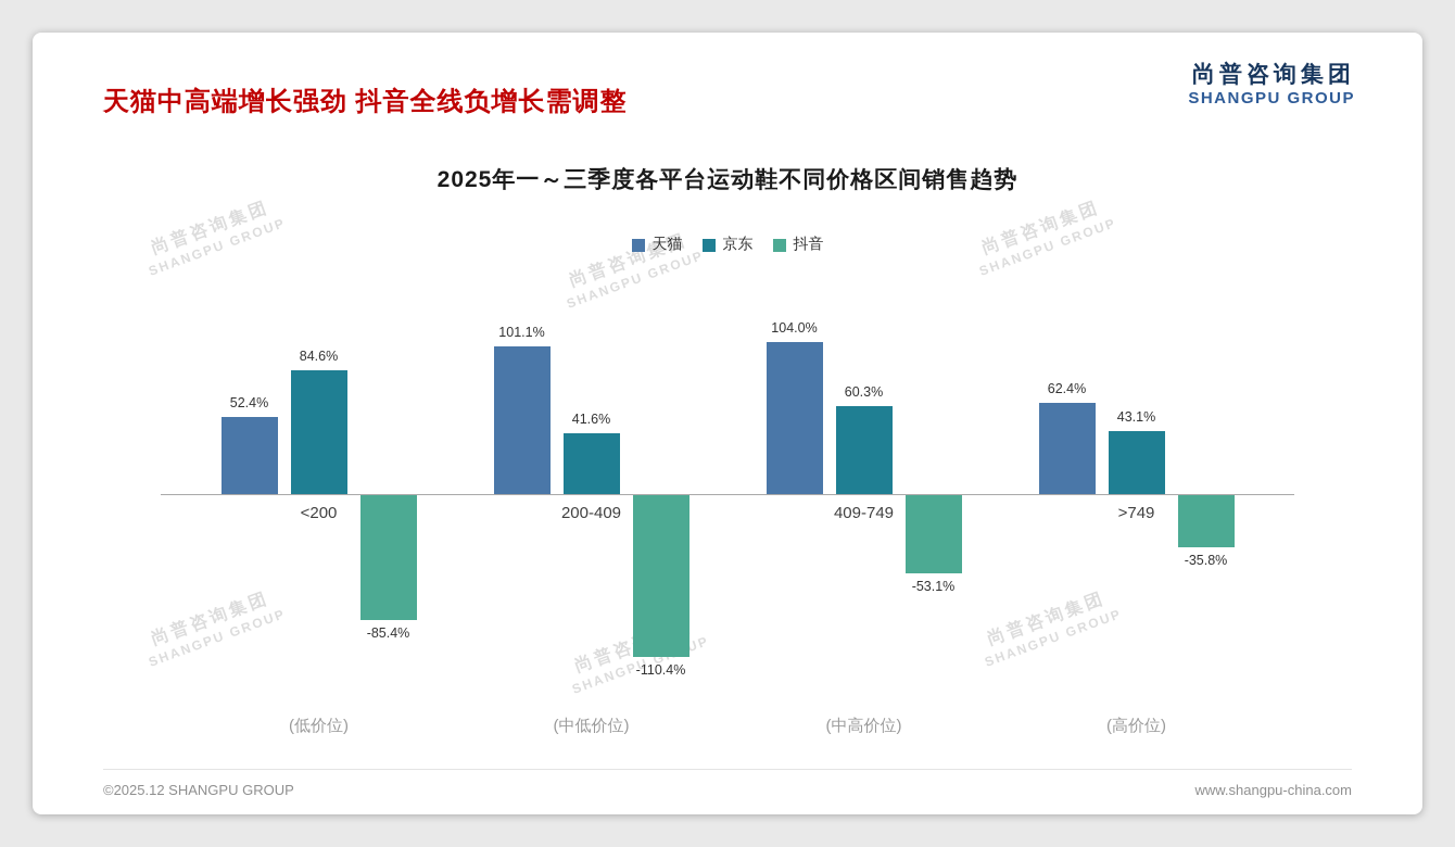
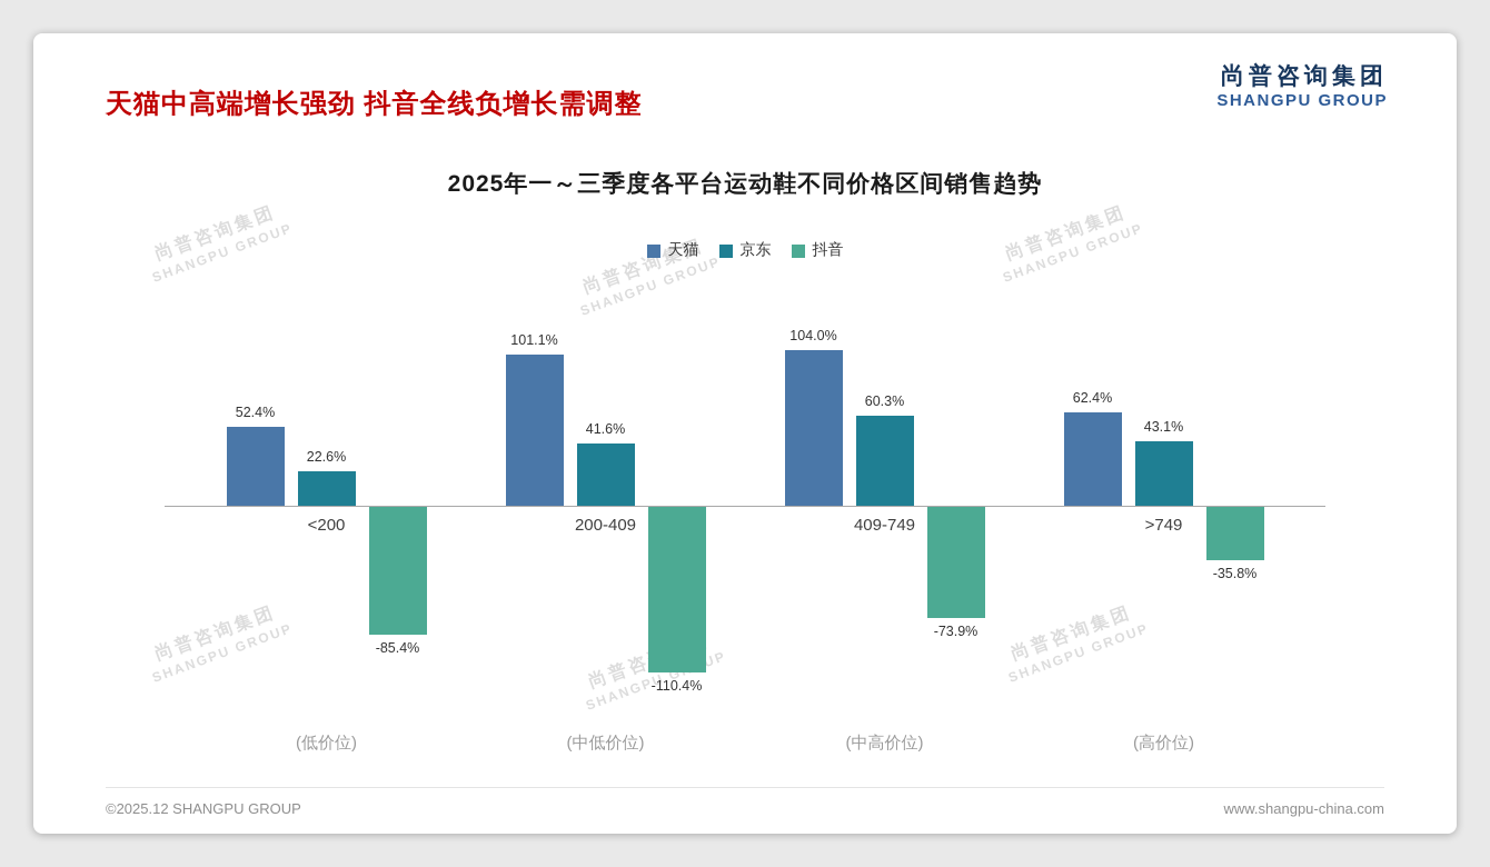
京东/<200: 84.6% -> 22.6%
抖音/409-749: -53.1% -> -73.9%
